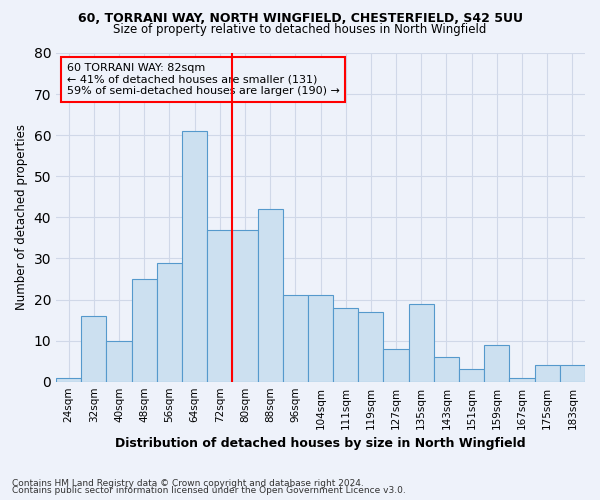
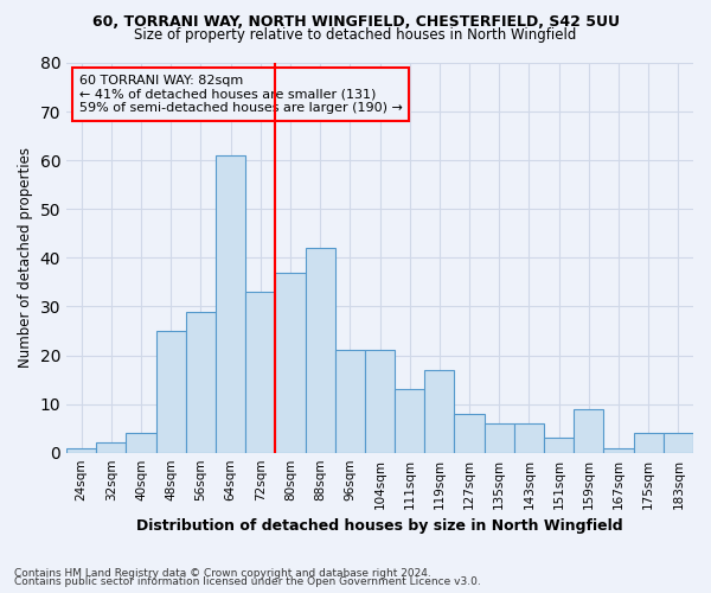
32sqm: 16 -> 2
40sqm: 10 -> 4
72sqm: 37 -> 33
111sqm: 18 -> 13
135sqm: 19 -> 6
